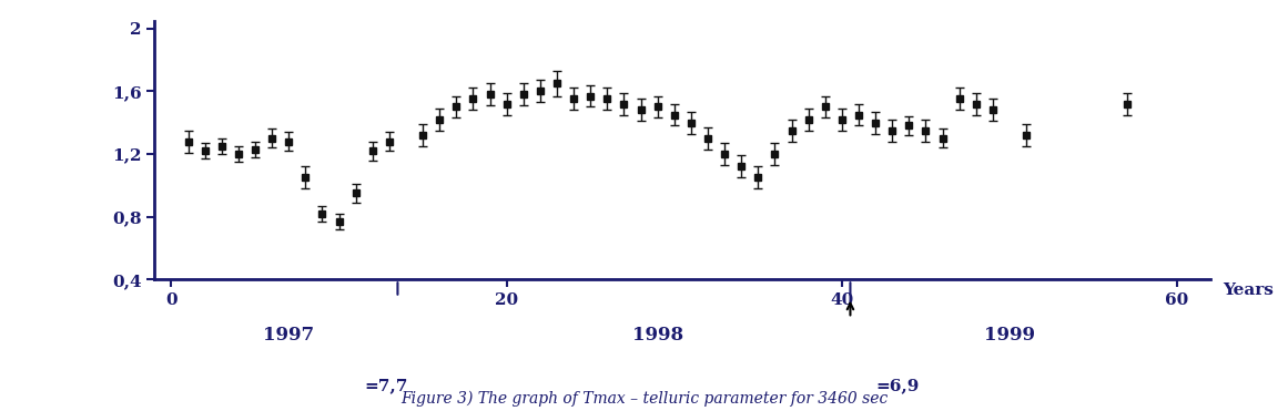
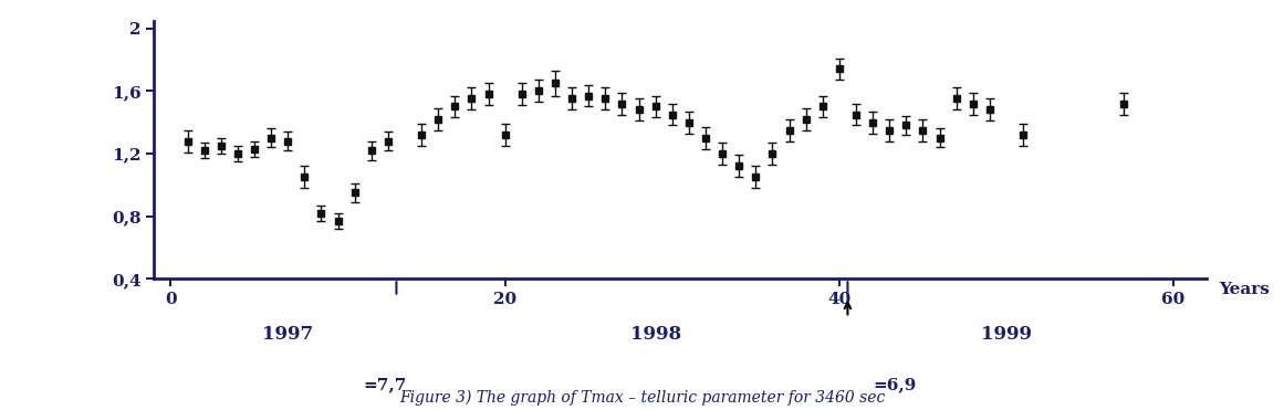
20: 1,52 -> 1,32
40: 1,42 -> 1,74
